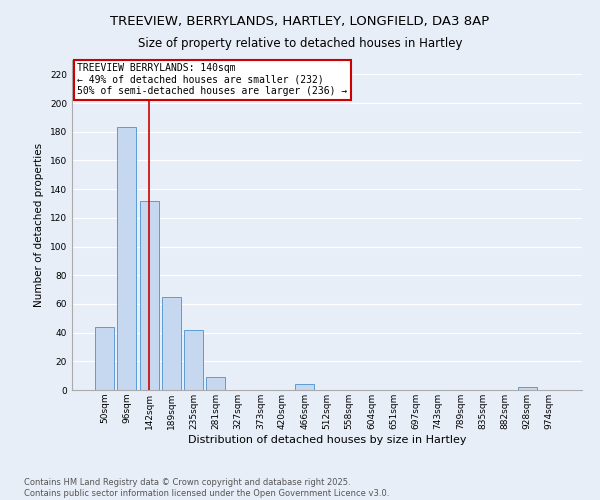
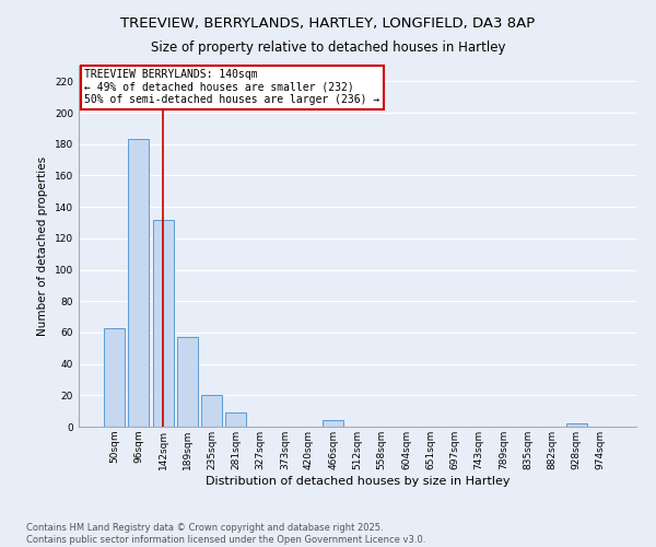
50sqm: 44 -> 63
189sqm: 65 -> 57
235sqm: 42 -> 20
